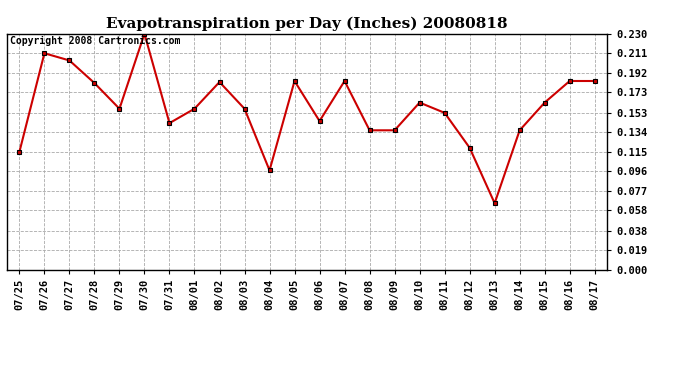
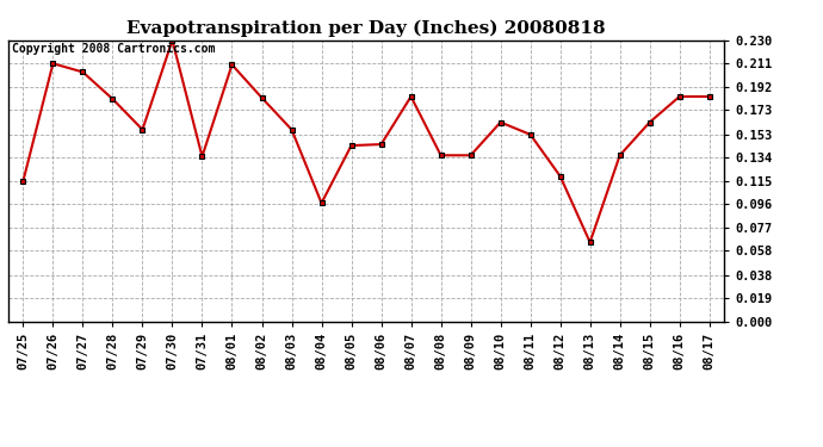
07/31: 0.143 -> 0.135
08/01: 0.157 -> 0.210
08/05: 0.184 -> 0.144
